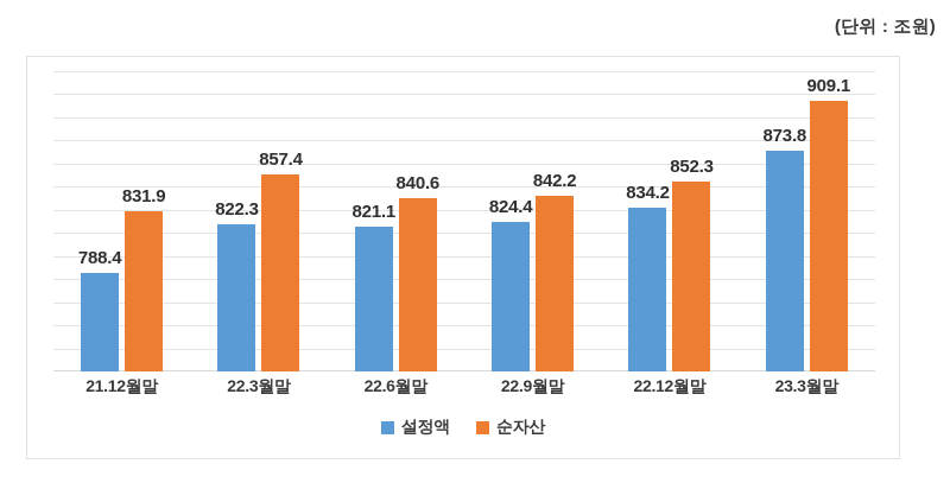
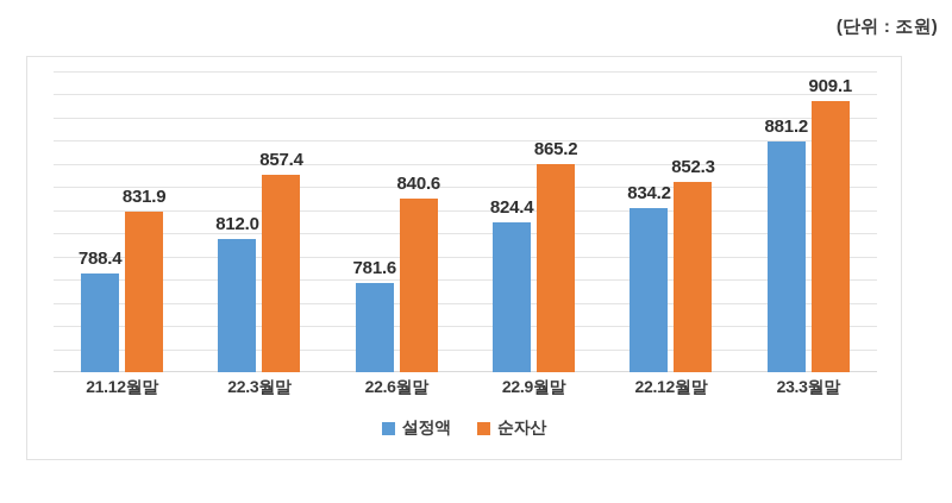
설정액/22.3월말: 822.3 -> 812.0
설정액/22.6월말: 821.1 -> 781.6
순자산/22.9월말: 842.2 -> 865.2
설정액/23.3월말: 873.8 -> 881.2
